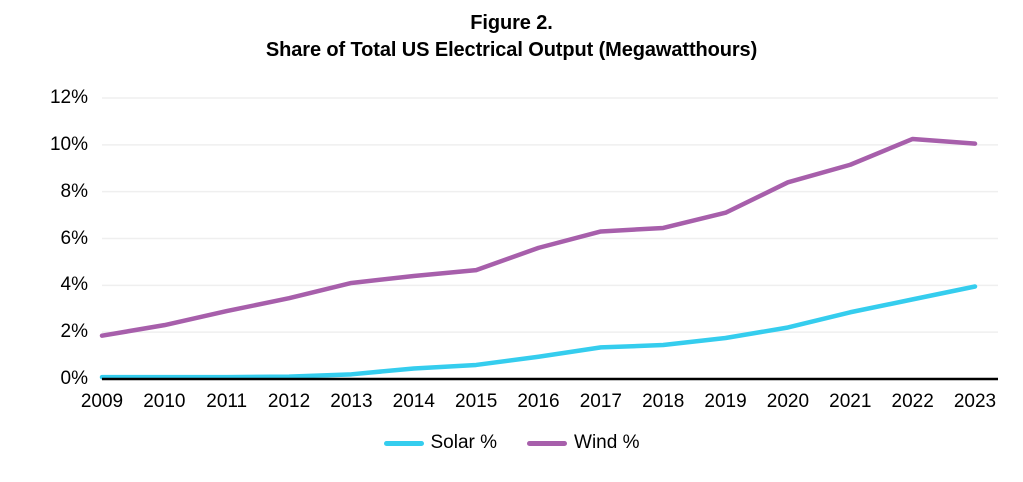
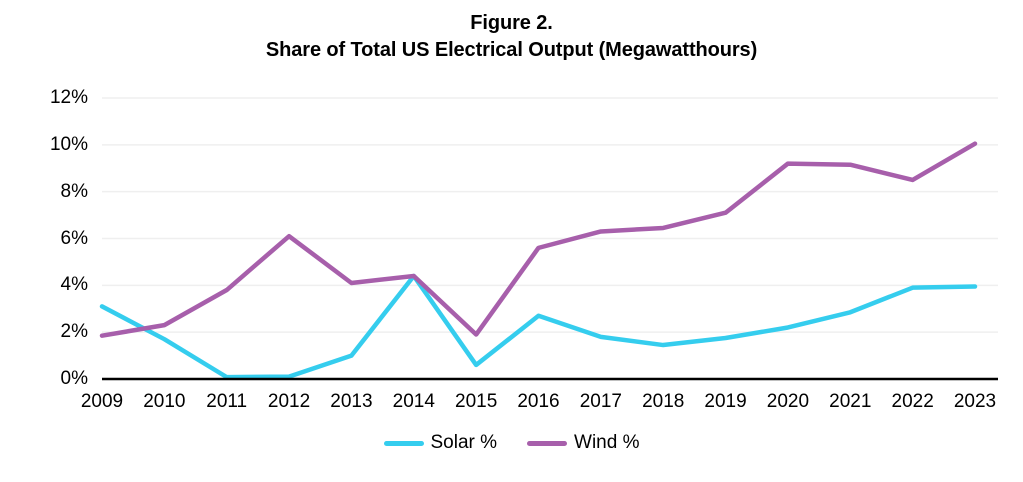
Solar %/2009: 0.1% -> 3.1%
Solar %/2010: 0.1% -> 1.7%
Wind %/2011: 2.9% -> 3.8%
Wind %/2012: 3.5% -> 6.1%
Solar %/2013: 0.2% -> 1.0%
Solar %/2014: 0.5% -> 4.4%
Wind %/2015: 4.7% -> 1.9%
Solar %/2016: 0.9% -> 2.7%
Solar %/2017: 1.4% -> 1.8%
Wind %/2020: 8.4% -> 9.2%
Solar %/2022: 3.4% -> 3.9%
Wind %/2022: 10.2% -> 8.5%
